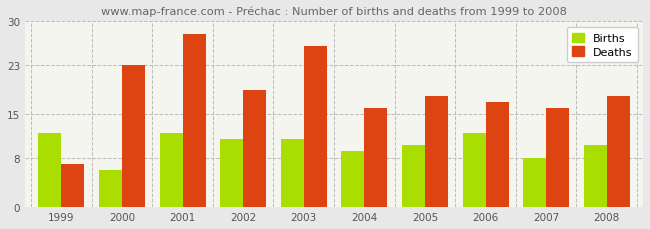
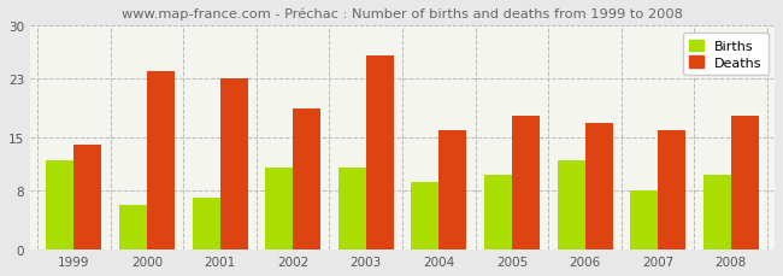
Deaths/1999: 7 -> 14
Deaths/2000: 23 -> 24
Births/2001: 12 -> 7
Deaths/2001: 28 -> 23
